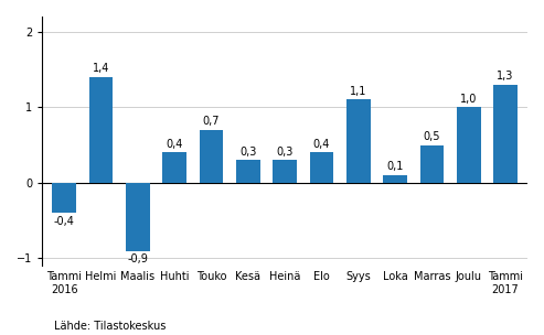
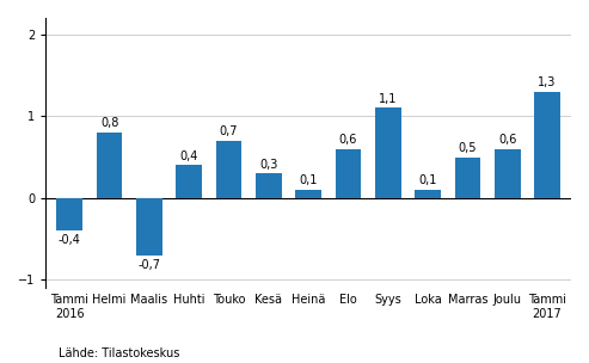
Helmi: 1,4 -> 0,8
Maalis: -0,9 -> -0,7
Heinä: 0,3 -> 0,1
Elo: 0,4 -> 0,6
Joulu: 1,0 -> 0,6
